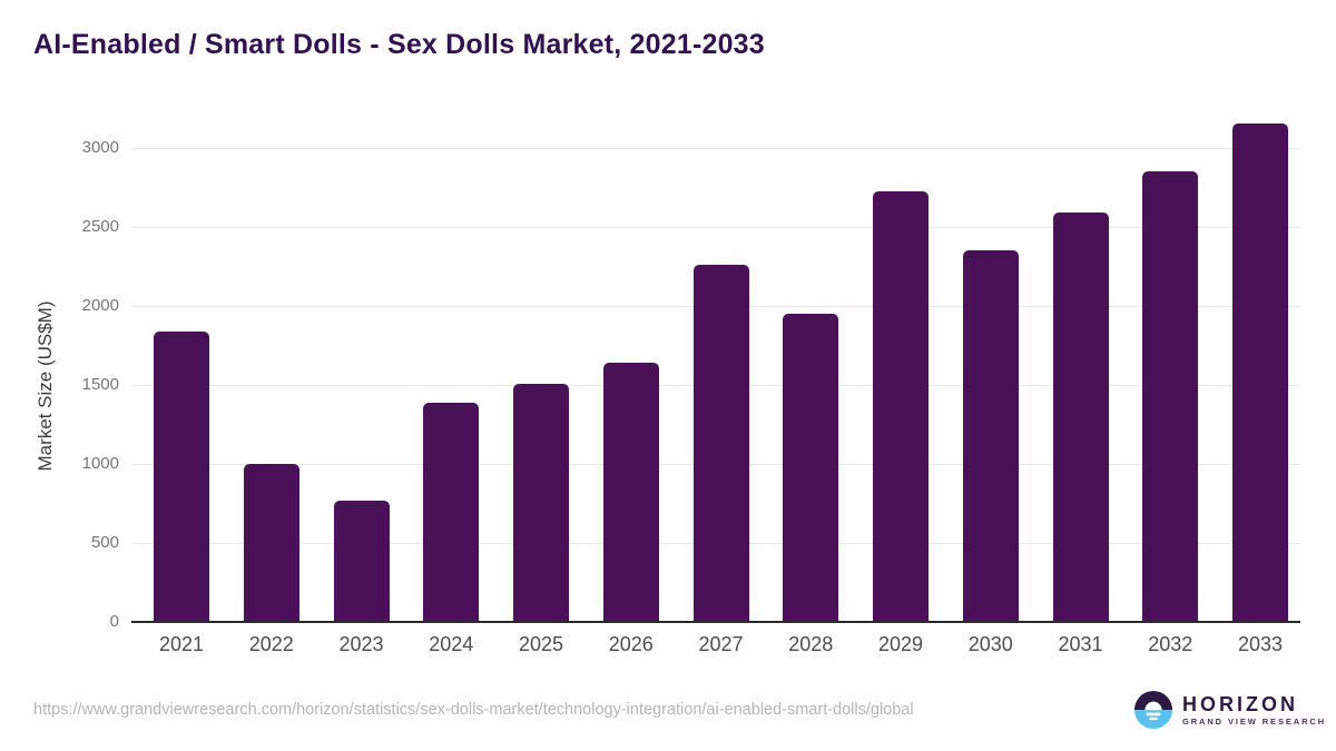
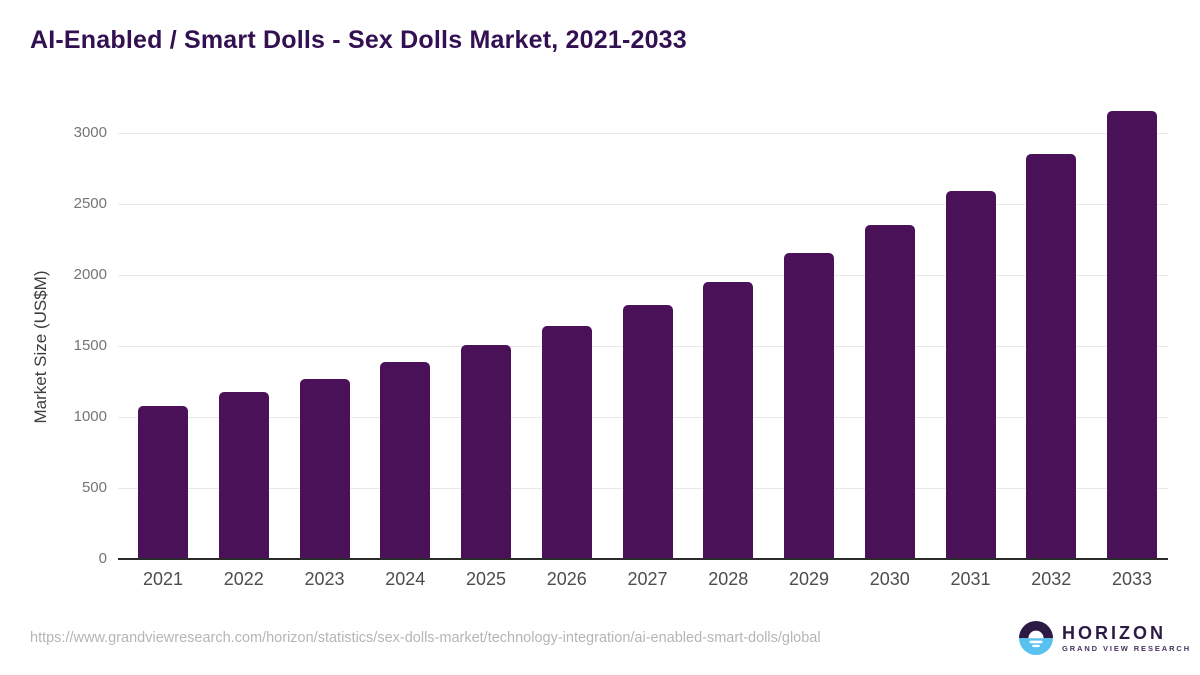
2021: 1840 -> 1080
2022: 1000 -> 1180
2023: 770 -> 1270
2027: 2260 -> 1790
2029: 2730 -> 2160
